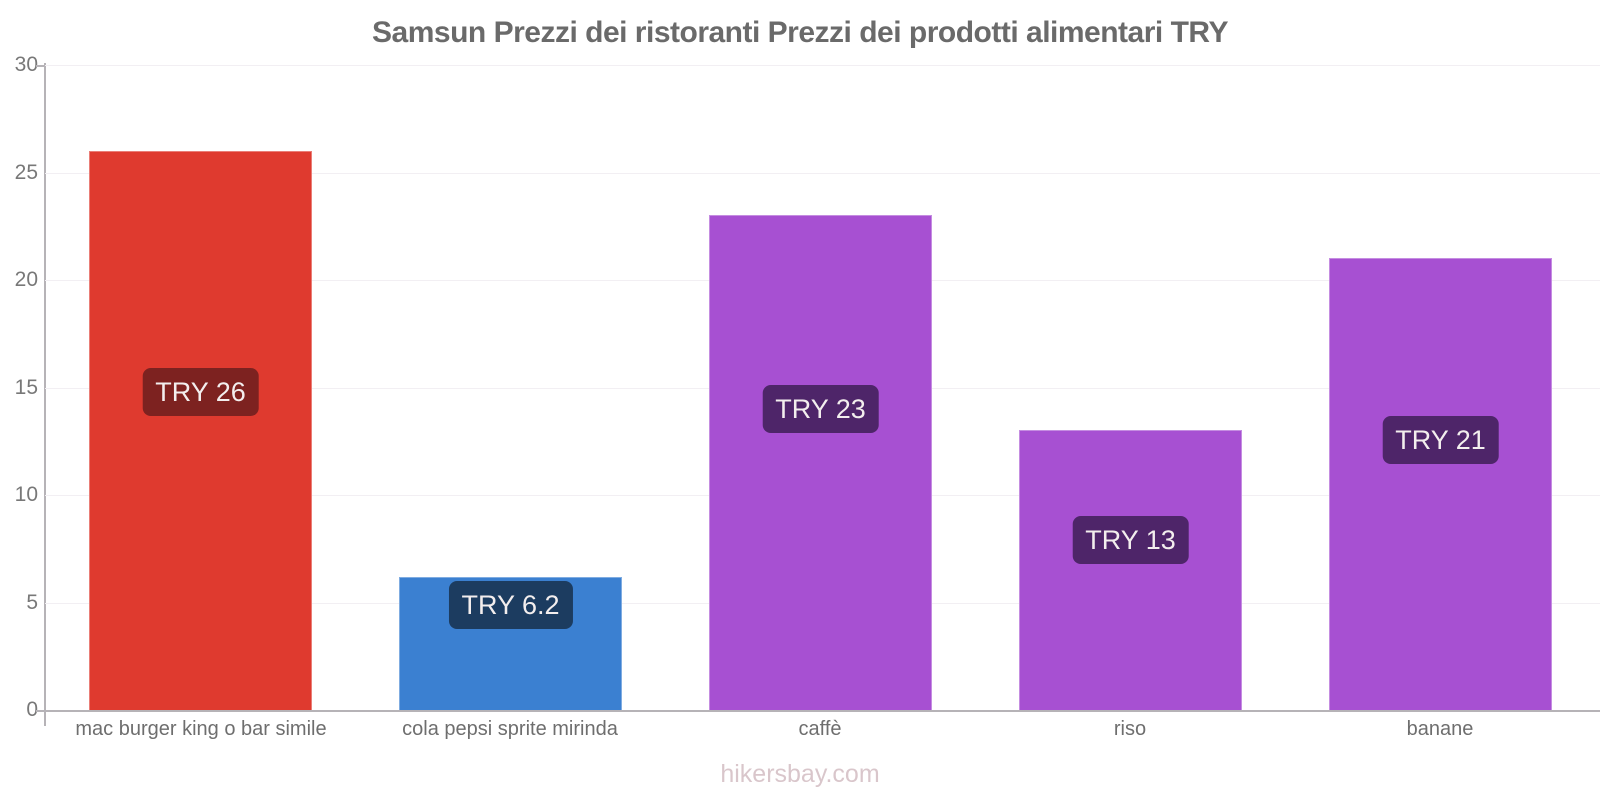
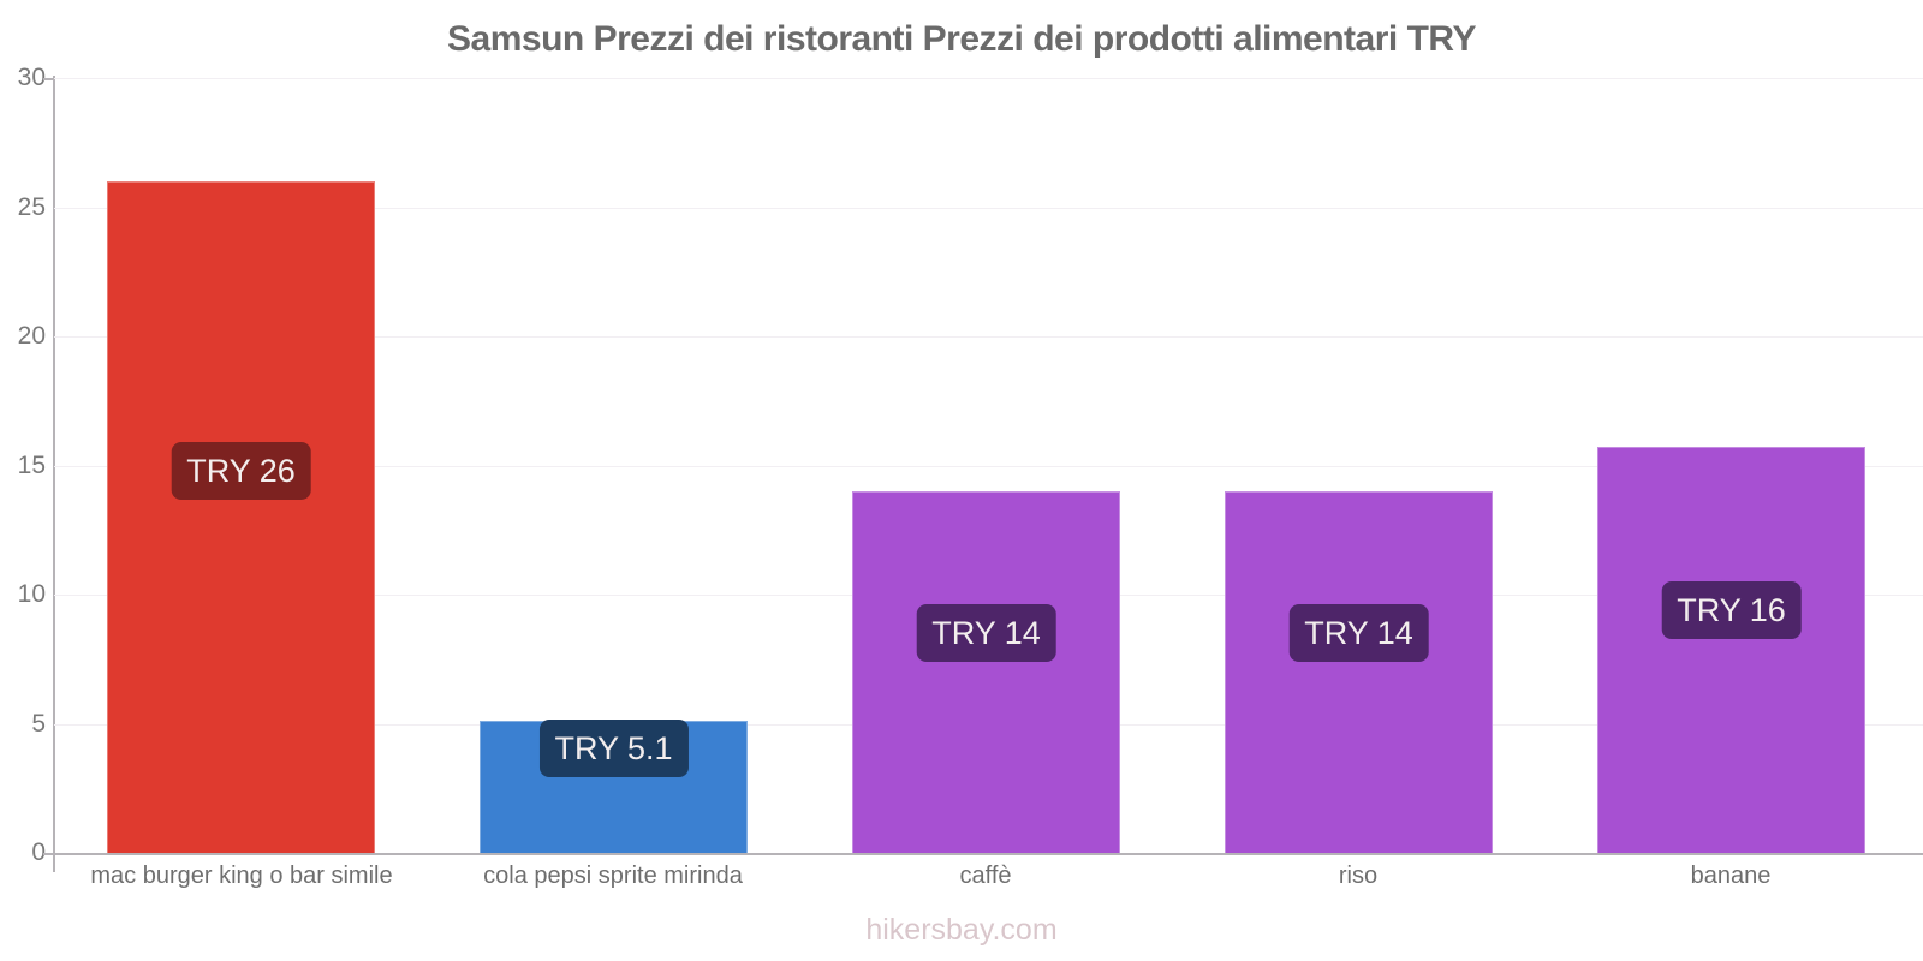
cola pepsi sprite mirinda: 6.2 -> 5.1
caffè: 23 -> 14
riso: 13 -> 14
banane: 21 -> 16
